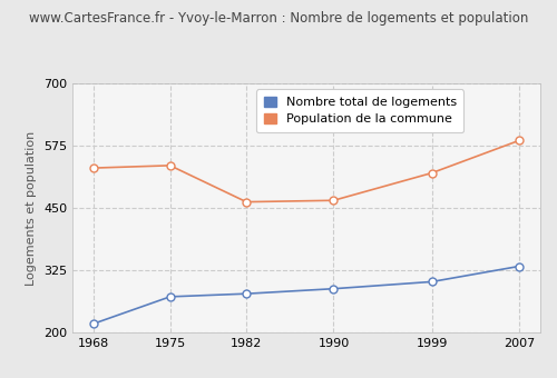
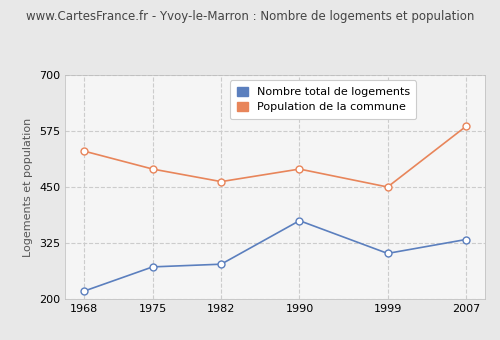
Population de la commune/1975: 535 -> 490
Nombre total de logements/1990: 288 -> 375
Population de la commune/1990: 465 -> 490
Population de la commune/1999: 520 -> 450
